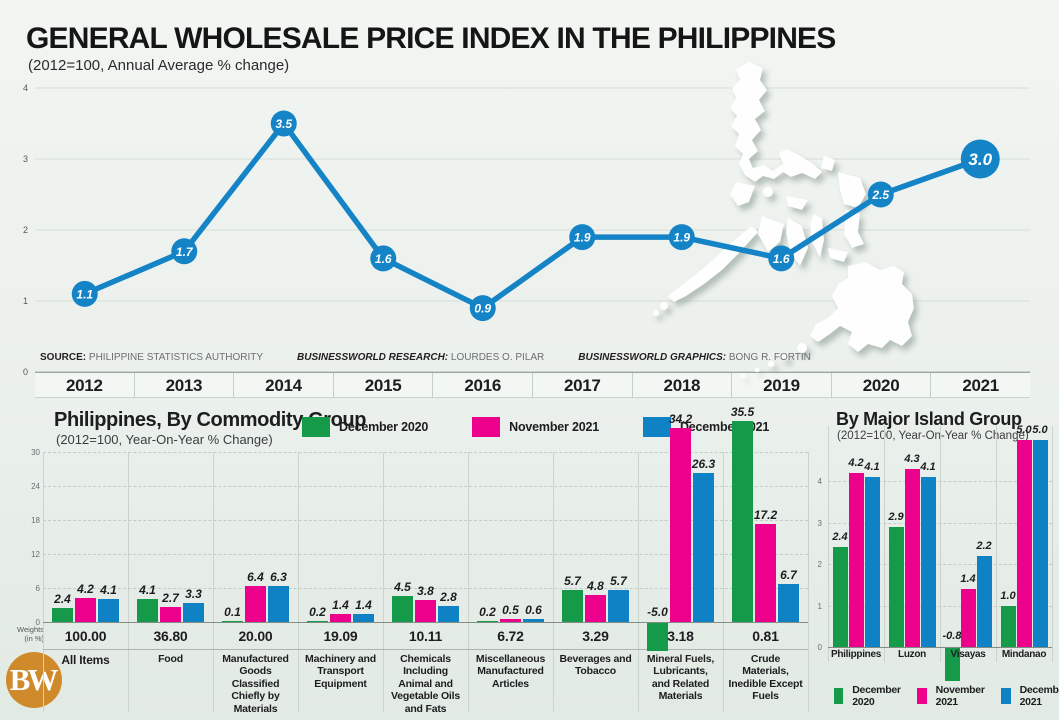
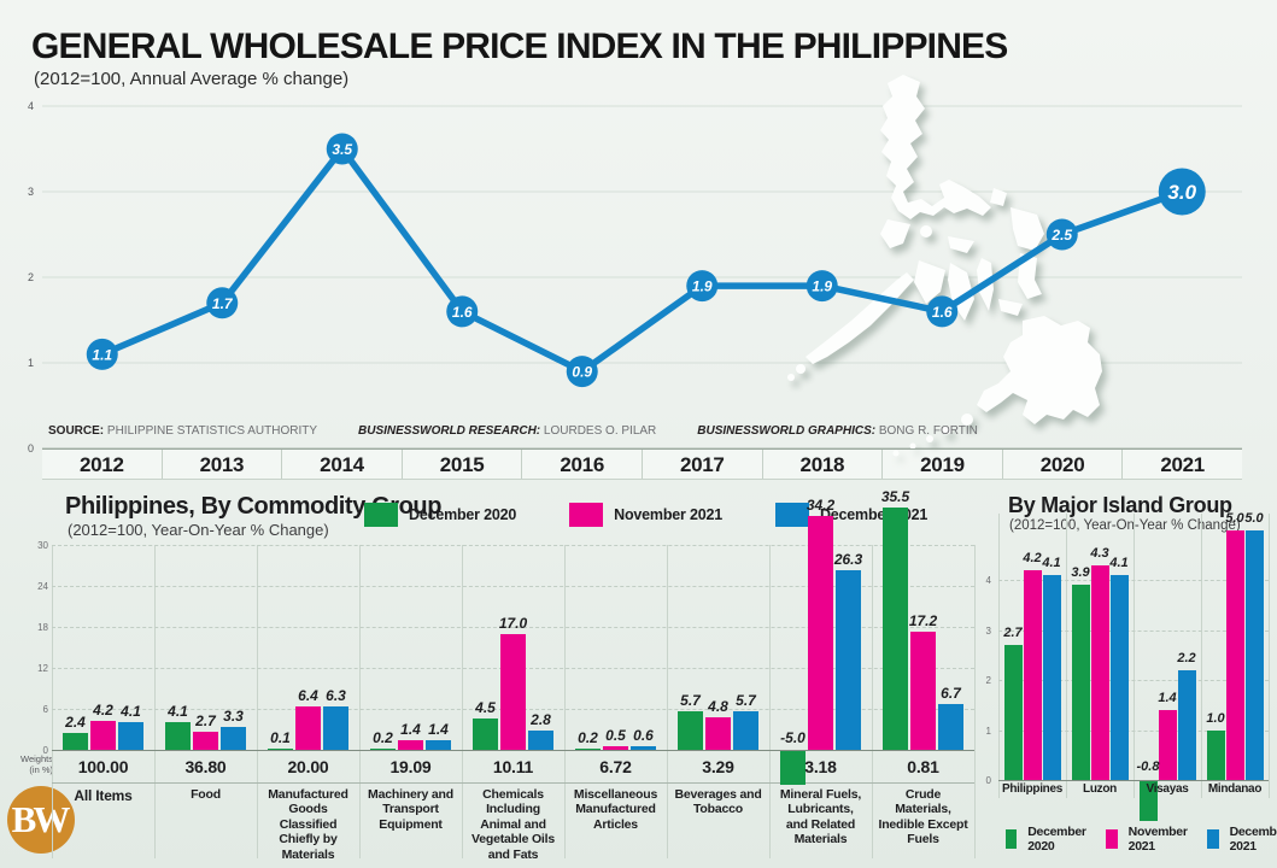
Philippines, By Commodity Group/November 2021/Chemicals Including Animal and Vegetable Oils and Fats: 3.8 -> 17.0
By Major Island Group/December 2020/Philippines: 2.4 -> 2.7
By Major Island Group/December 2020/Luzon: 2.9 -> 3.9
